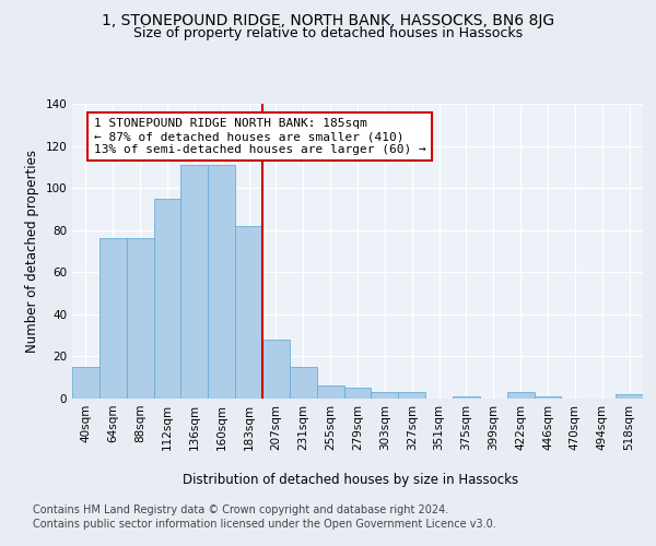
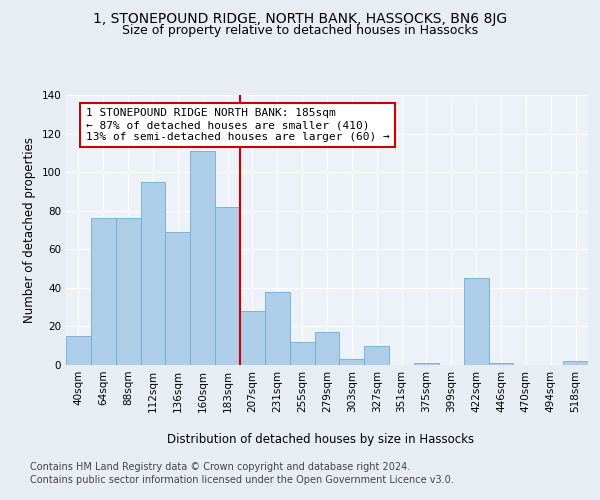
136sqm: 111 -> 69
231sqm: 15 -> 38
255sqm: 6 -> 12
279sqm: 5 -> 17
327sqm: 3 -> 10
422sqm: 3 -> 45
